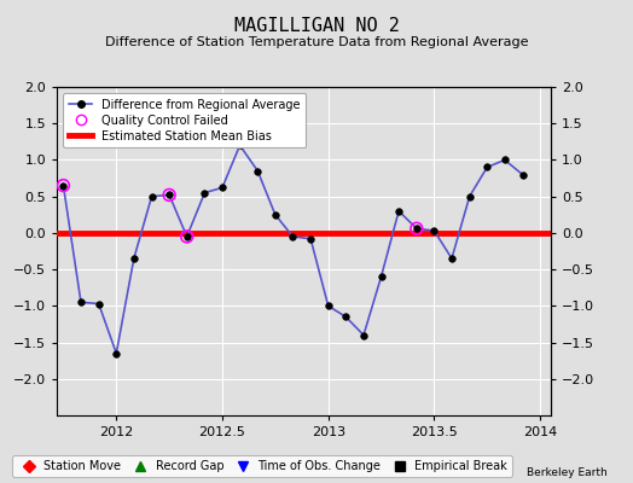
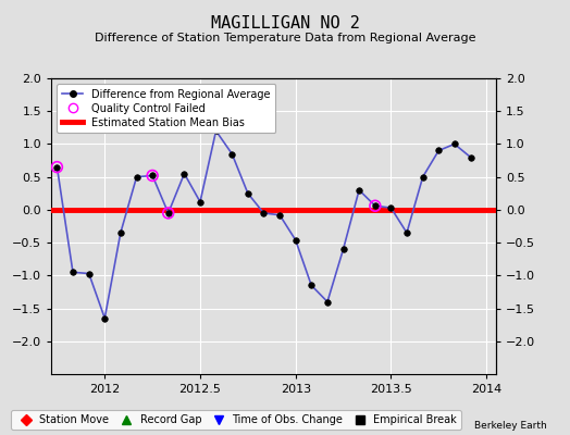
Difference from Regional Average/2012.5: 0.62 -> 0.12
Difference from Regional Average/2013: -1.00 -> -0.46
